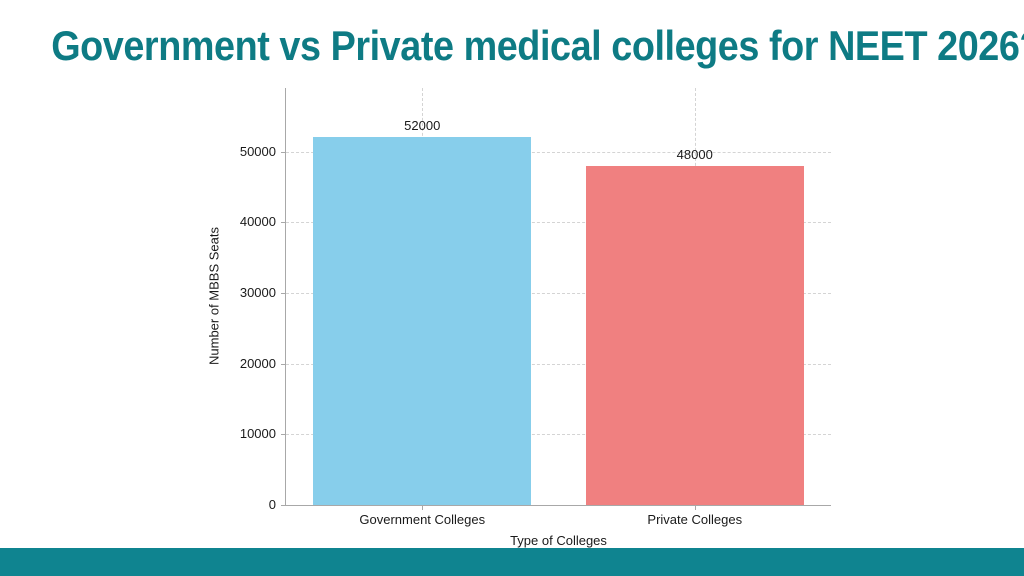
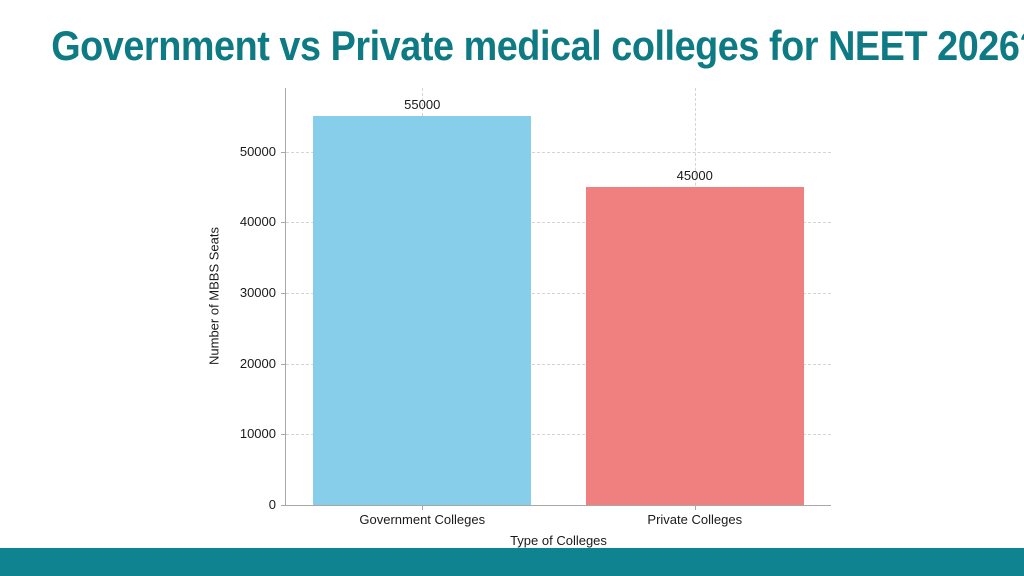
Government Colleges: 52000 -> 55000
Private Colleges: 48000 -> 45000
